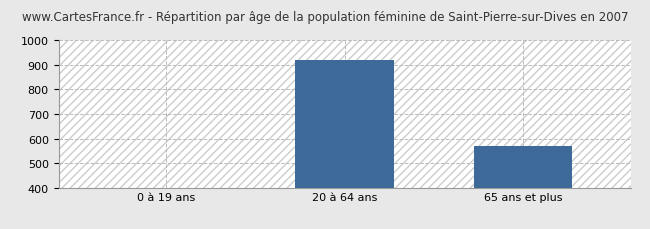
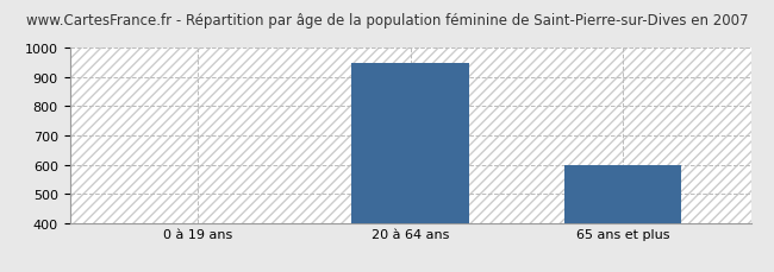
20 à 64 ans: 920 -> 950
65 ans et plus: 570 -> 600
